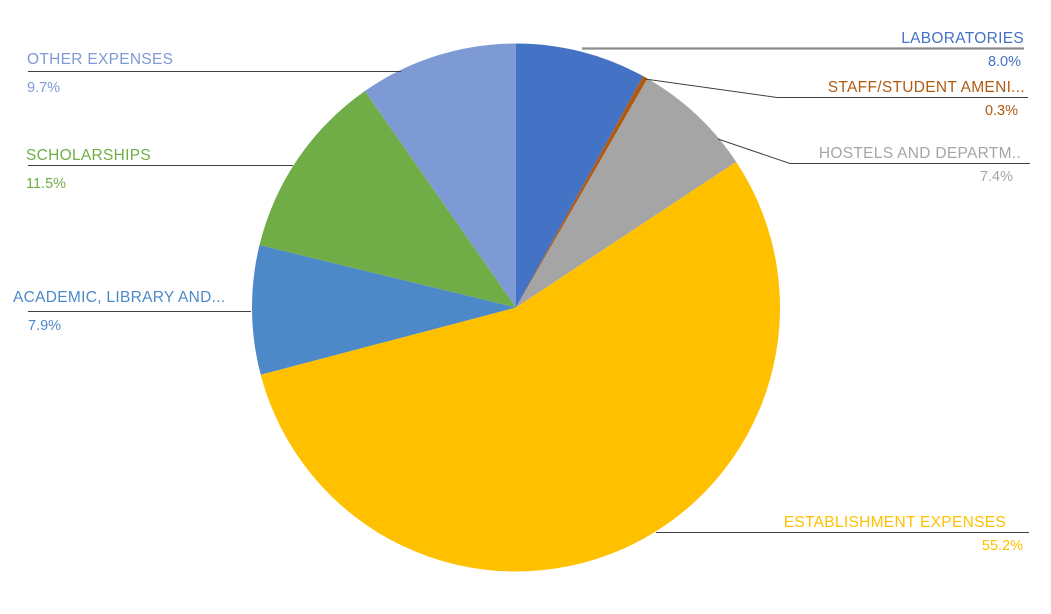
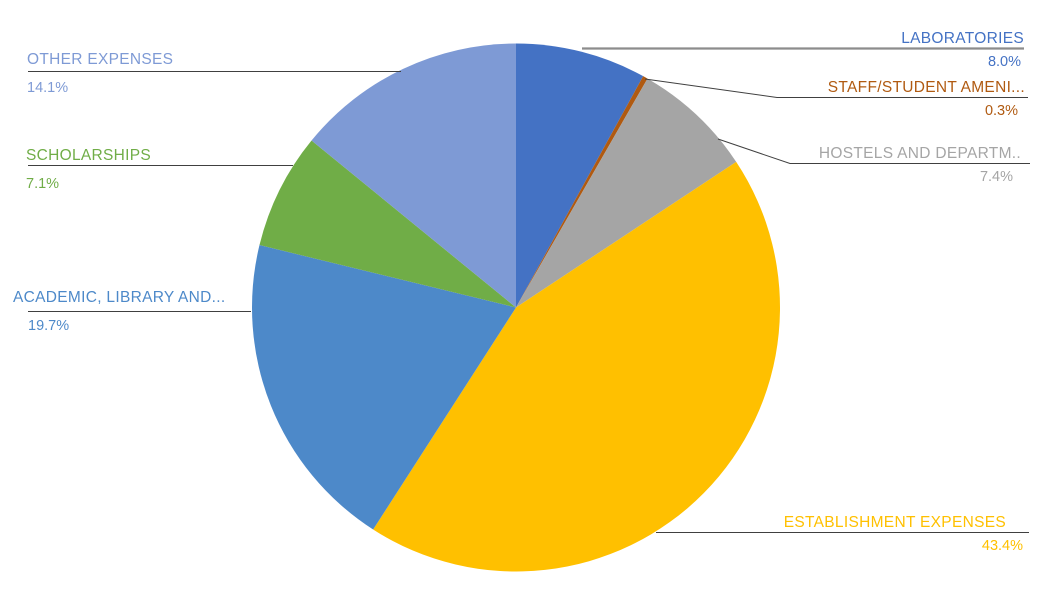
ESTABLISHMENT EXPENSES: 55.2% -> 43.4%
ACADEMIC, LIBRARY AND...: 7.9% -> 19.7%
SCHOLARSHIPS: 11.5% -> 7.1%
OTHER EXPENSES: 9.7% -> 14.1%
